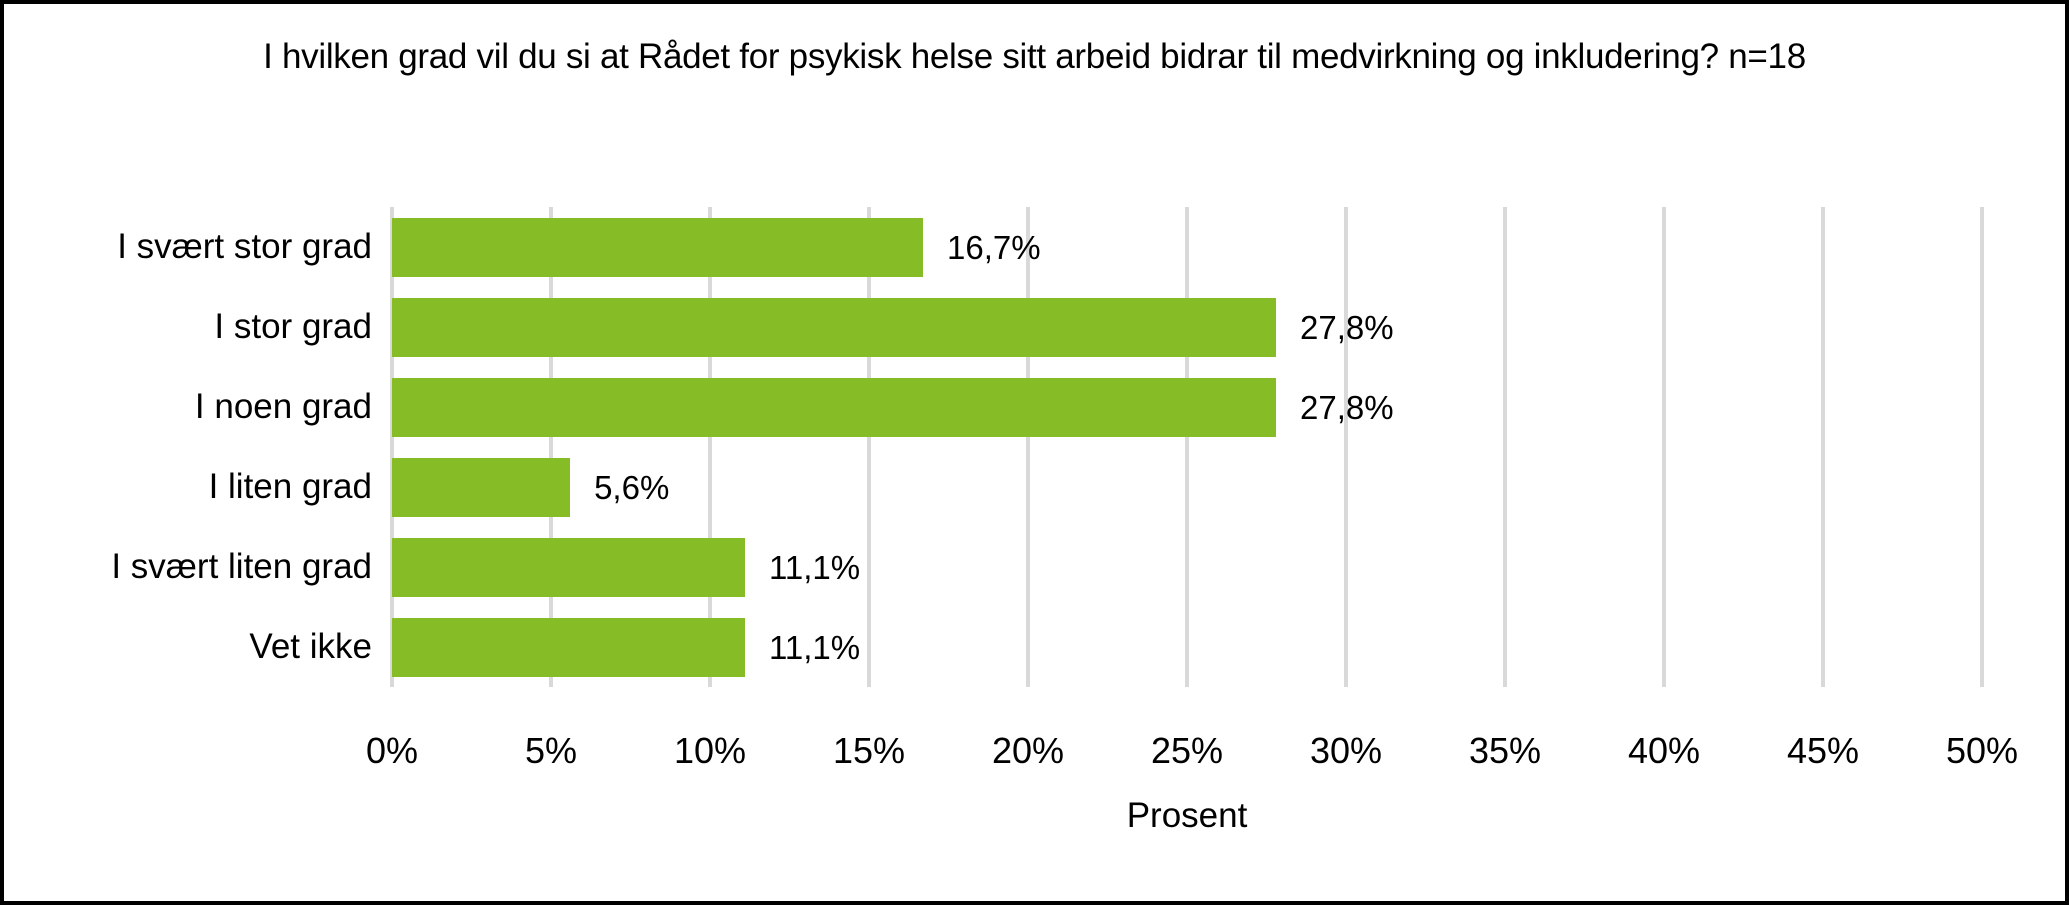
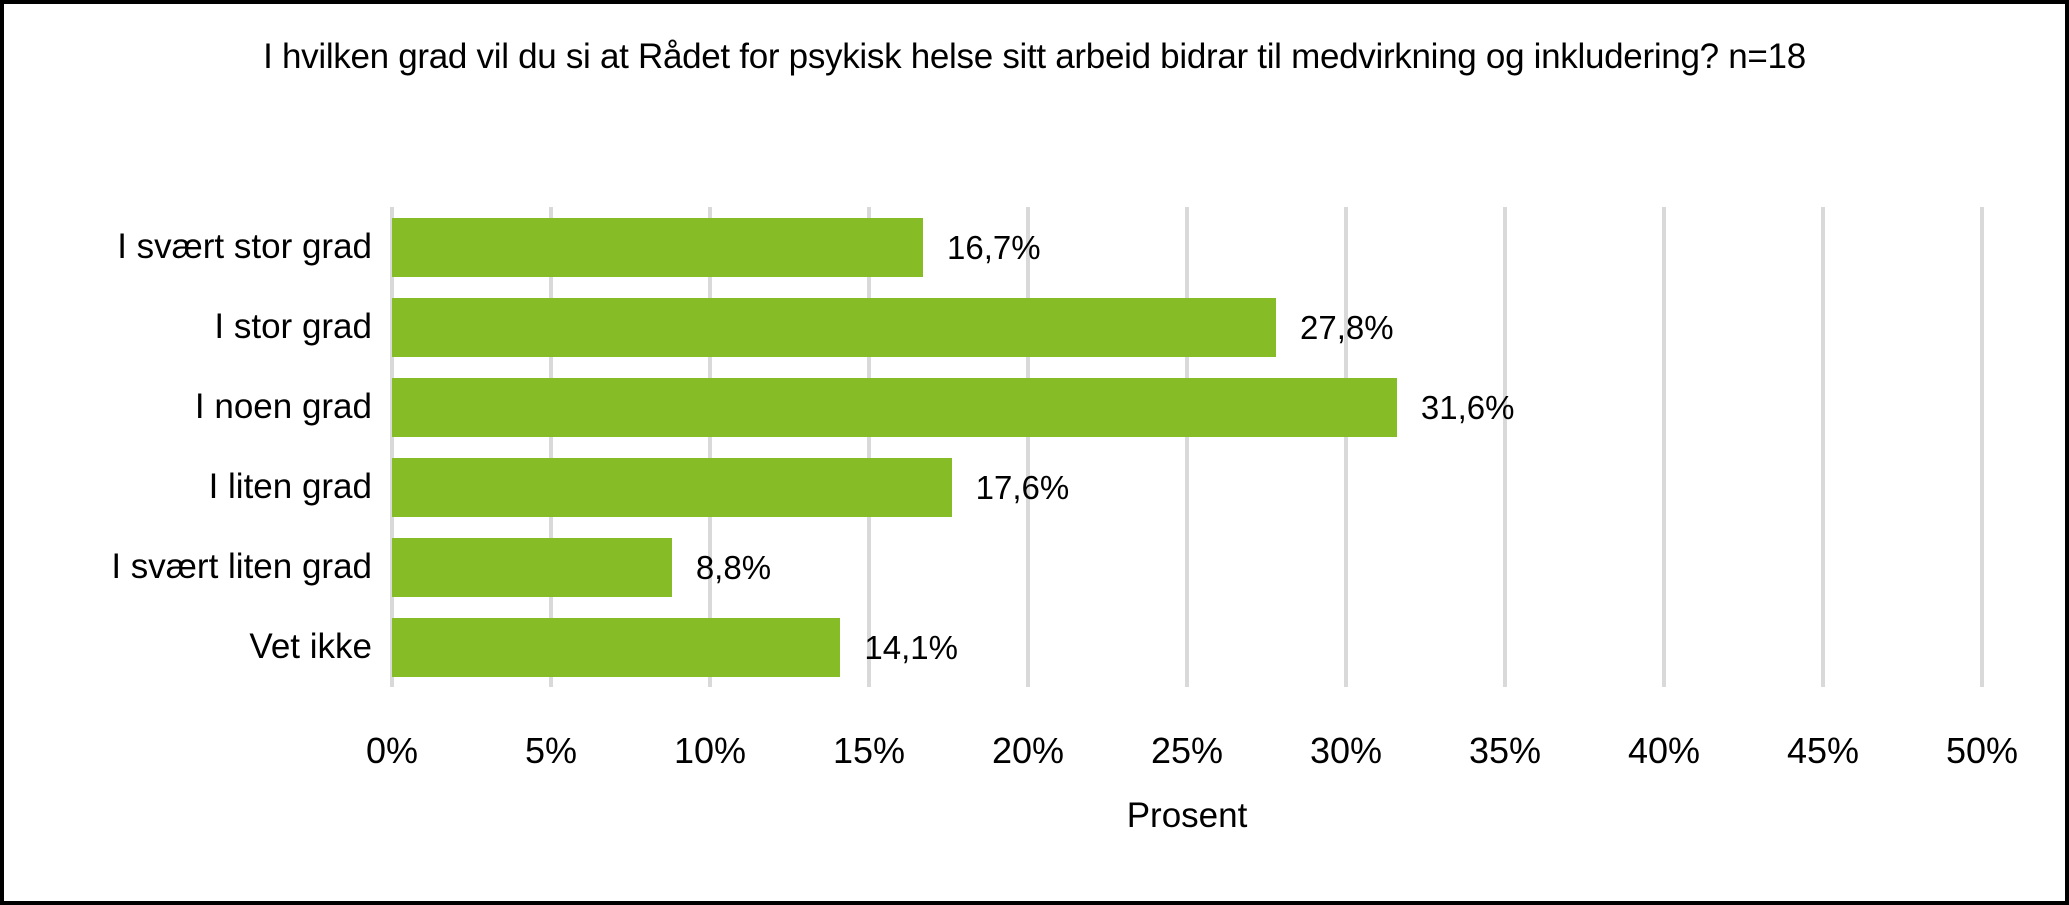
I noen grad: 27,8% -> 31,6%
I liten grad: 5,6% -> 17,6%
I svært liten grad: 11,1% -> 8,8%
Vet ikke: 11,1% -> 14,1%
